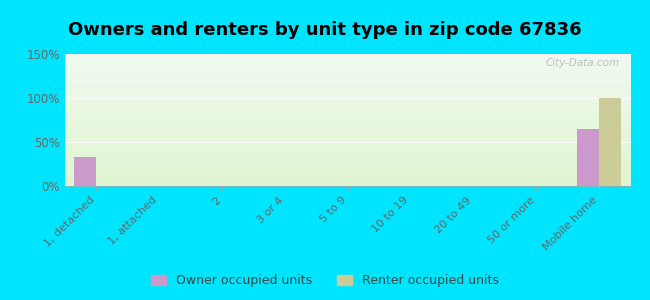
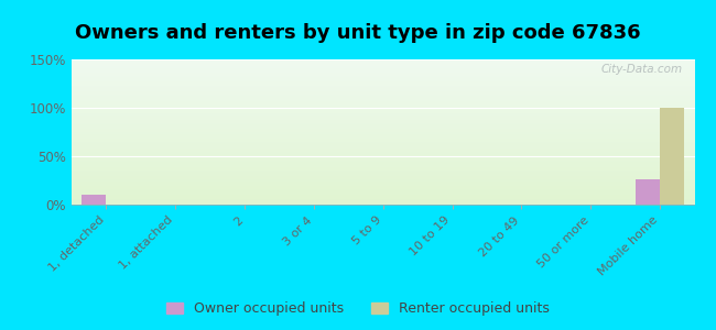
Owner occupied units/1, detached: 33% -> 10%
Owner occupied units/Mobile home: 65% -> 26%
